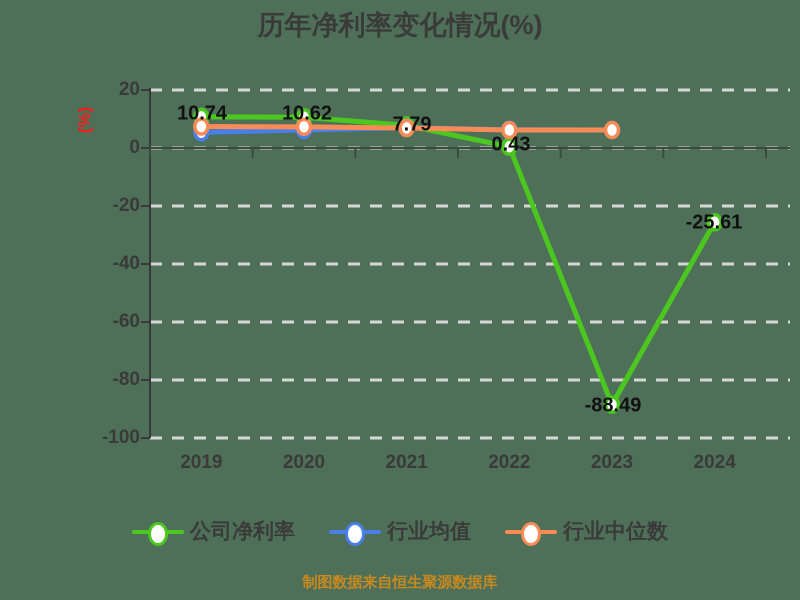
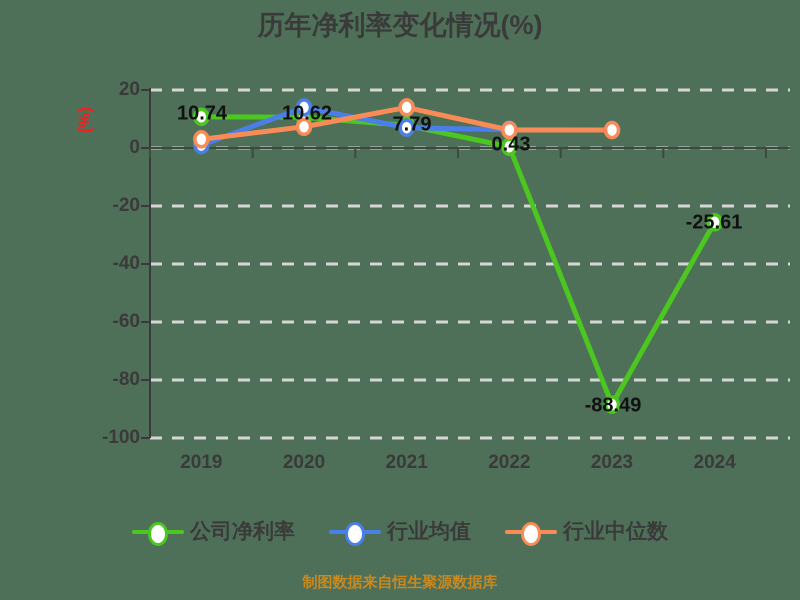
行业均值/2019: 5 -> 1
行业中位数/2019: 7 -> 3
行业均值/2020: 6 -> 14
行业中位数/2021: 7 -> 14
